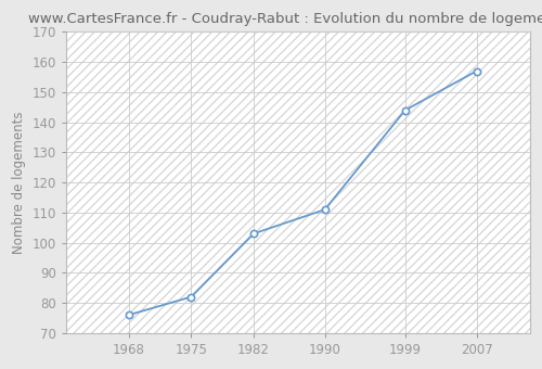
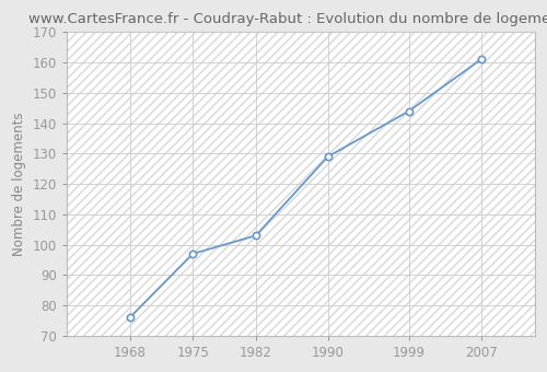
1975: 82 -> 97
1990: 111 -> 129
2007: 157 -> 161
